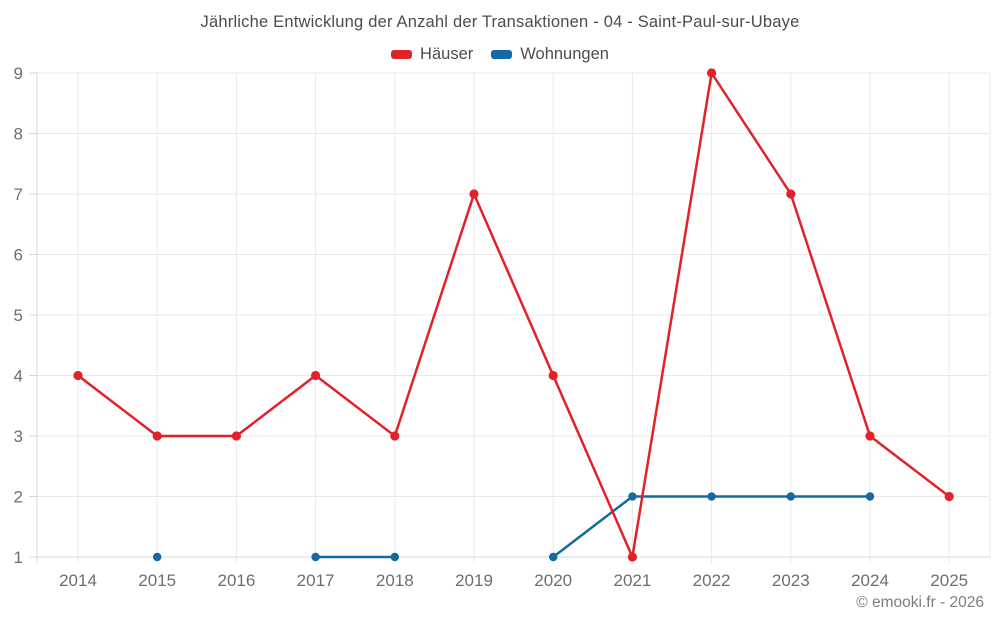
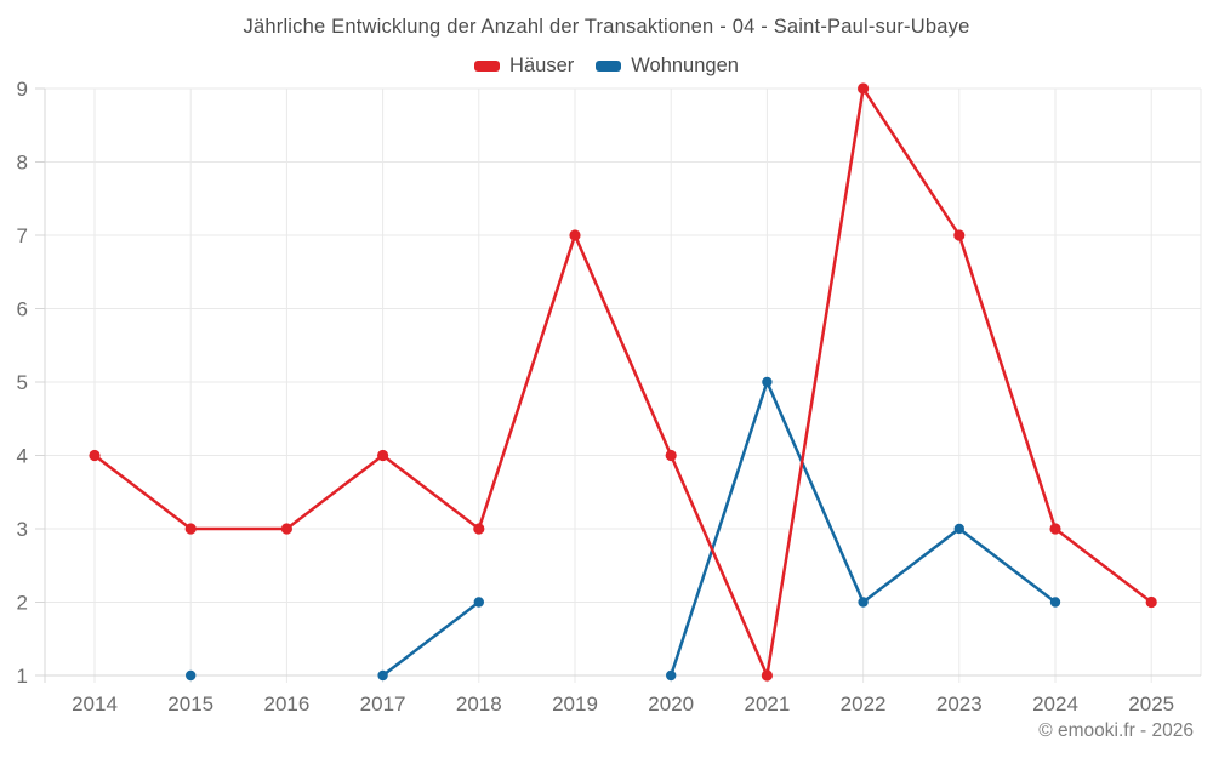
Wohnungen/2018: 1 -> 2
Wohnungen/2021: 2 -> 5
Wohnungen/2023: 2 -> 3
